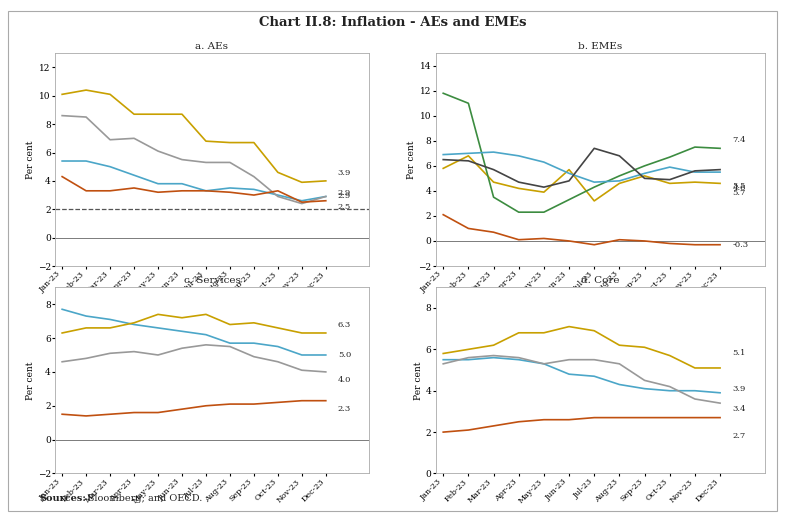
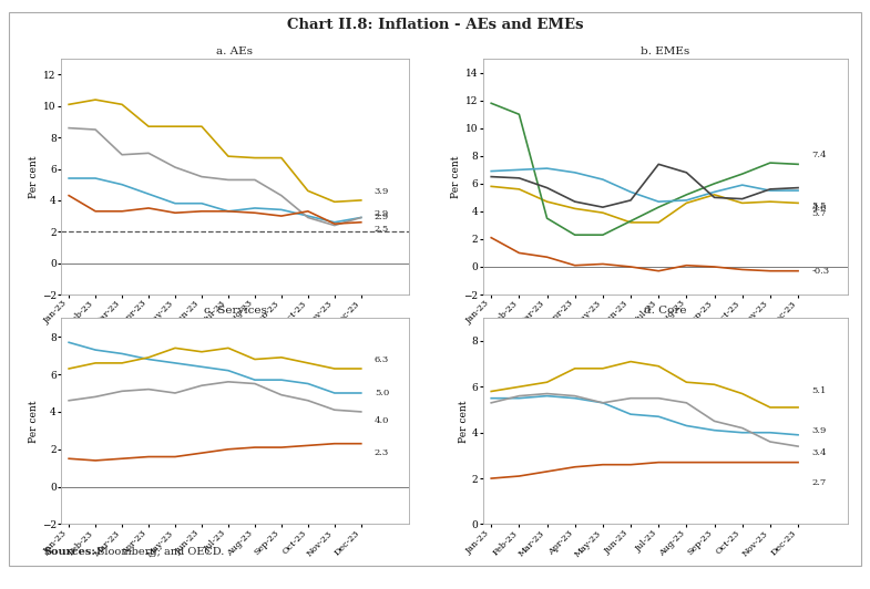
b. EMEs/Brazil/Feb-23: 6.8 -> 5.6
b. EMEs/Brazil/Jun-23: 5.7 -> 3.2
